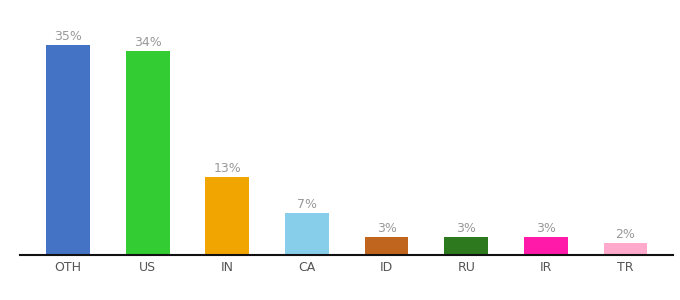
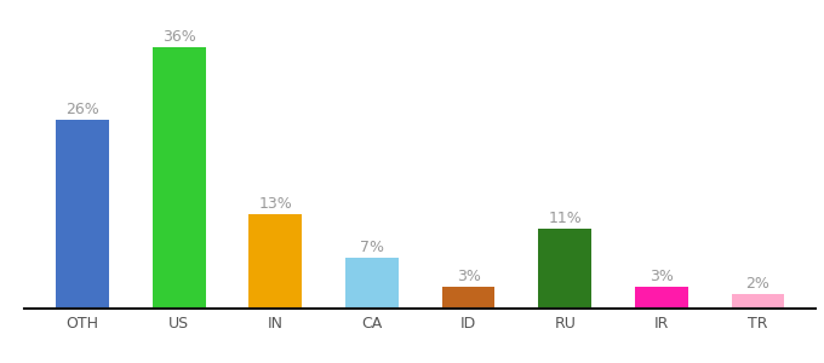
OTH: 35% -> 26%
US: 34% -> 36%
RU: 3% -> 11%
